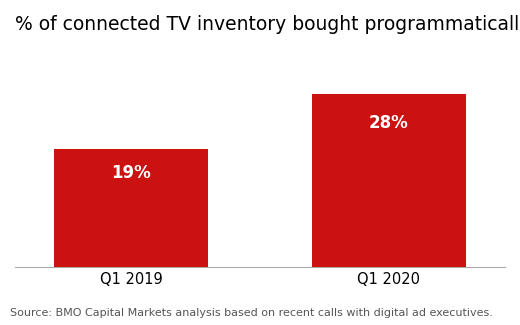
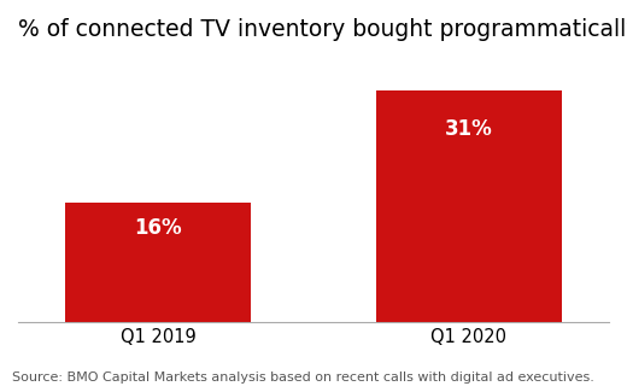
Q1 2019: 19% -> 16%
Q1 2020: 28% -> 31%
